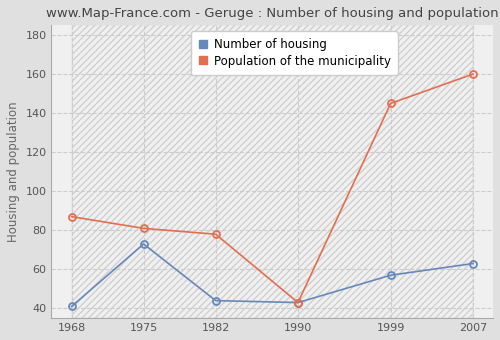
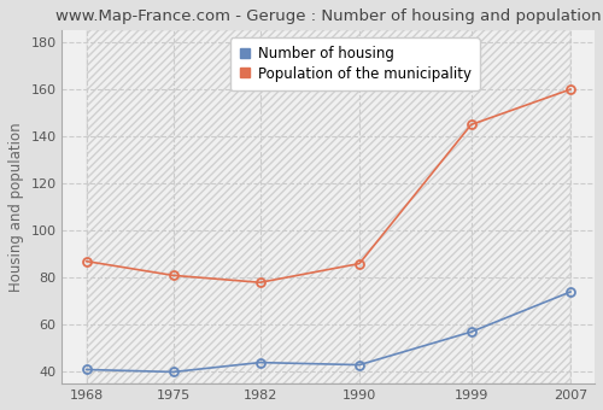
Number of housing/1975: 73 -> 40
Population of the municipality/1990: 43 -> 86
Number of housing/2007: 63 -> 74
